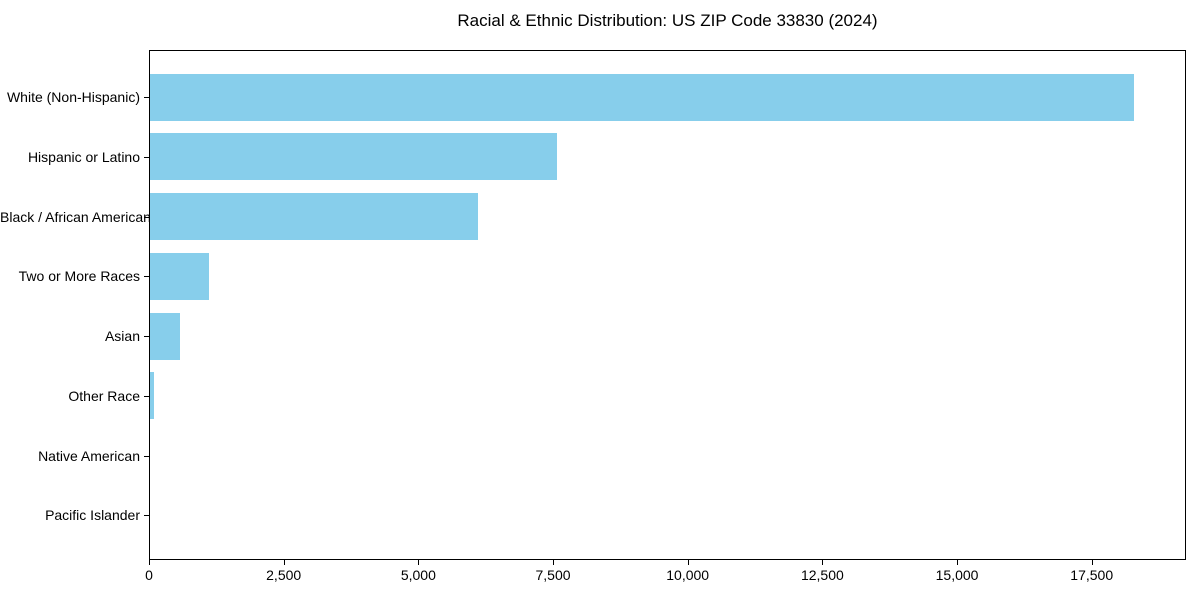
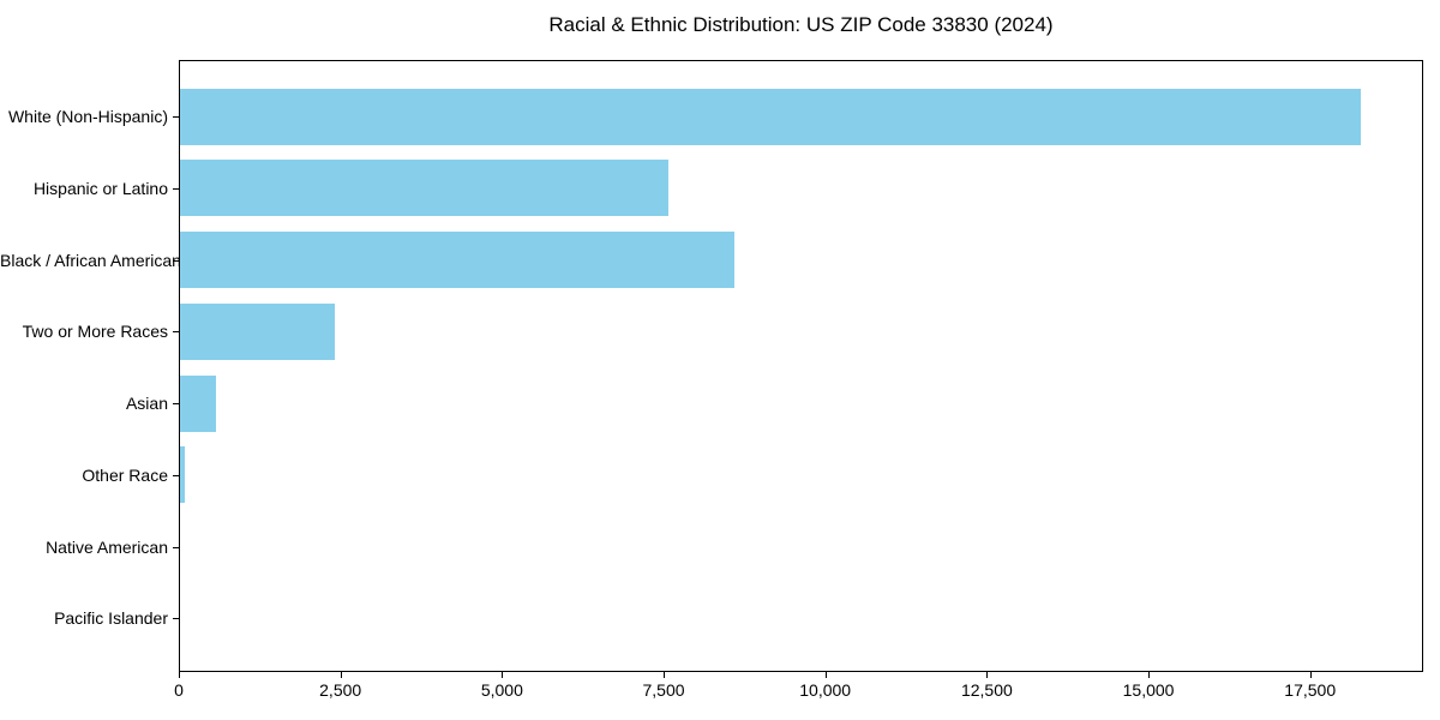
Black / African American: 6100 -> 8600
Two or More Races: 1100 -> 2400
